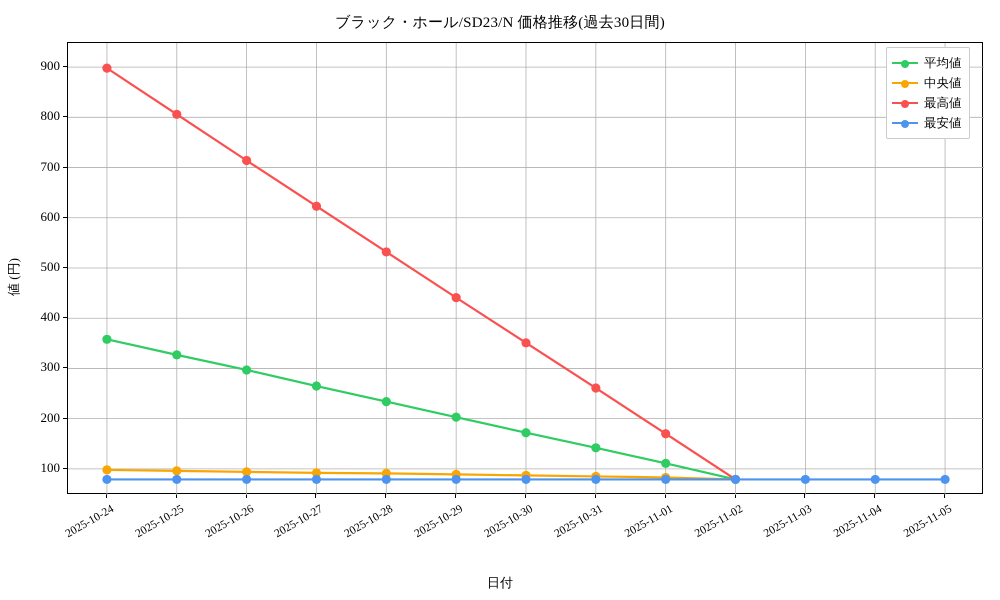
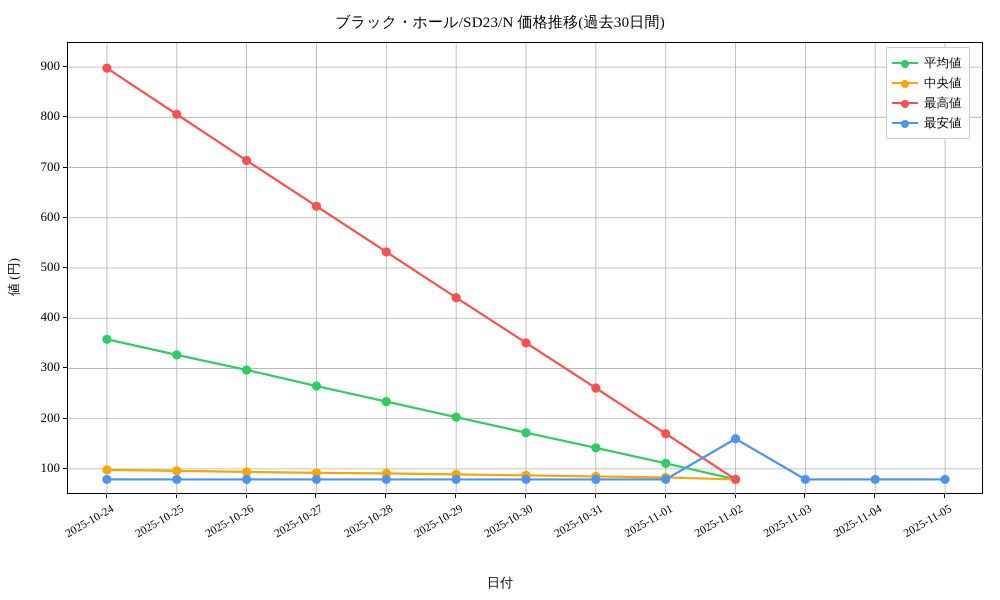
最安値/2025-11-02: 80 -> 160
